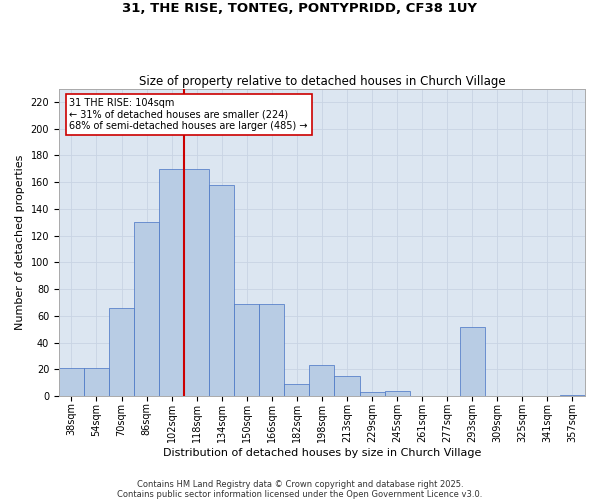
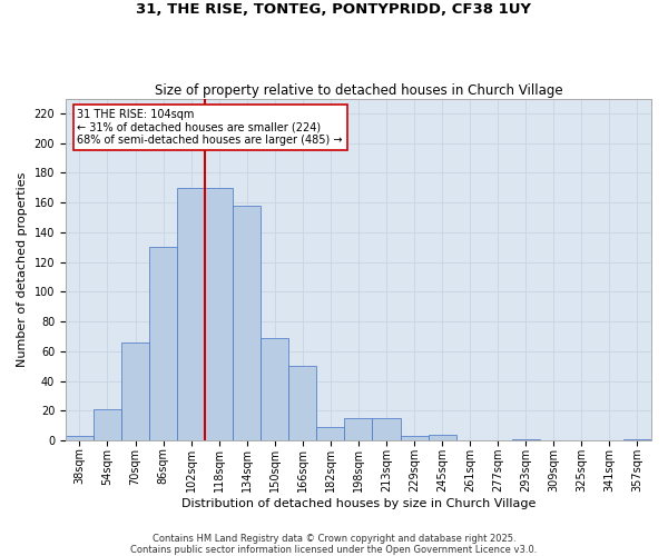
38sqm: 21 -> 3
166sqm: 69 -> 50
198sqm: 23 -> 15
293sqm: 52 -> 1
